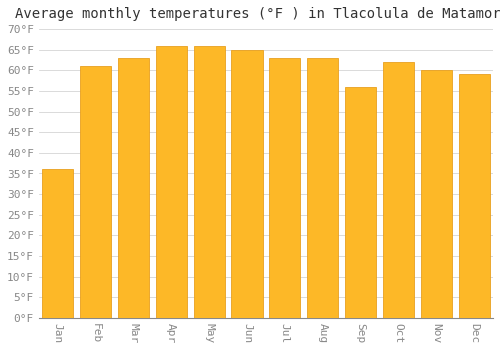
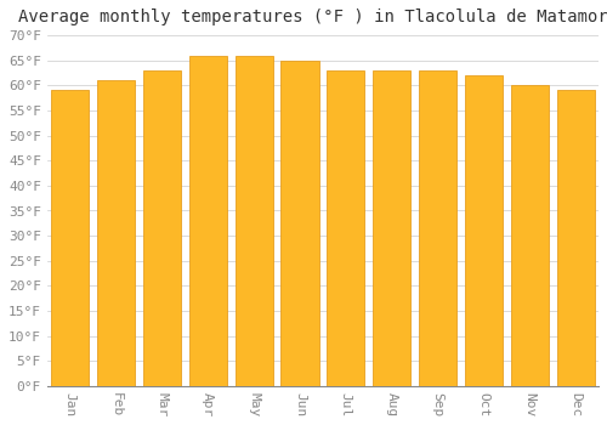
Jan: 36°F -> 59°F
Sep: 56°F -> 63°F
